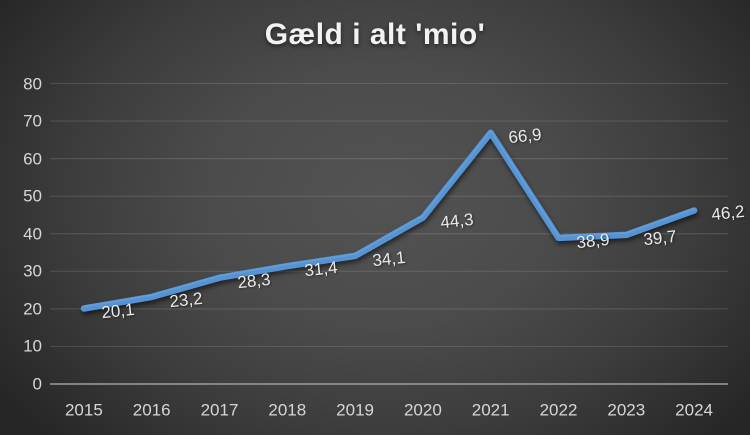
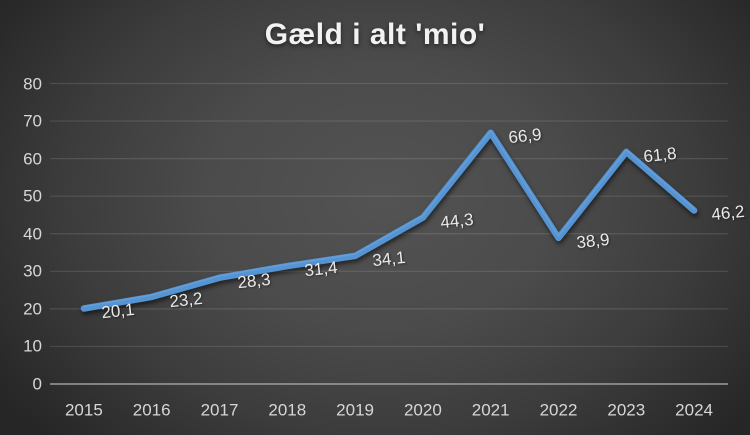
2023: 39,7 -> 61,8
